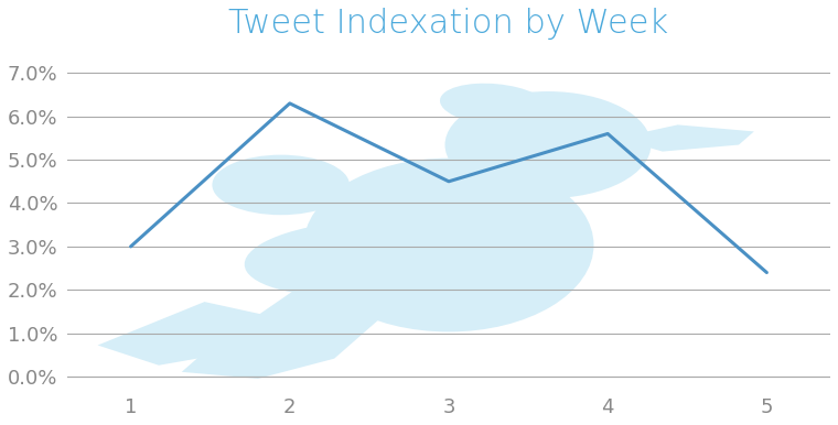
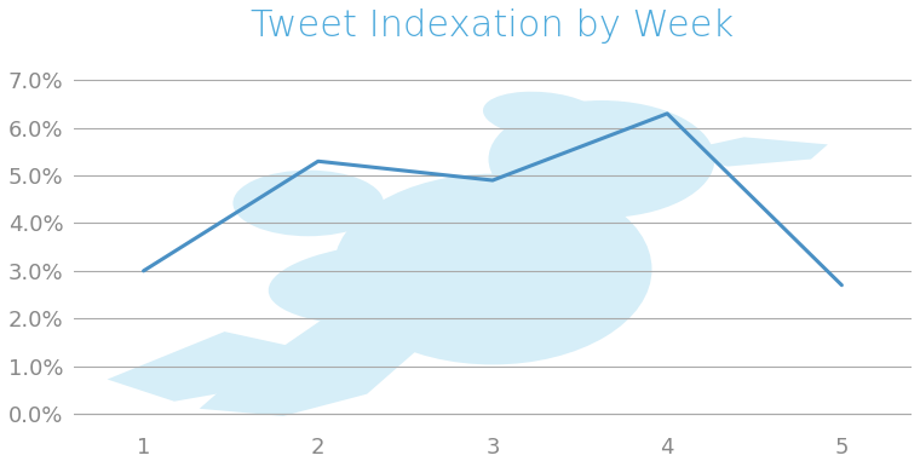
2: 6.3% -> 5.3%
3: 4.5% -> 4.9%
4: 5.6% -> 6.3%
5: 2.4% -> 2.7%
